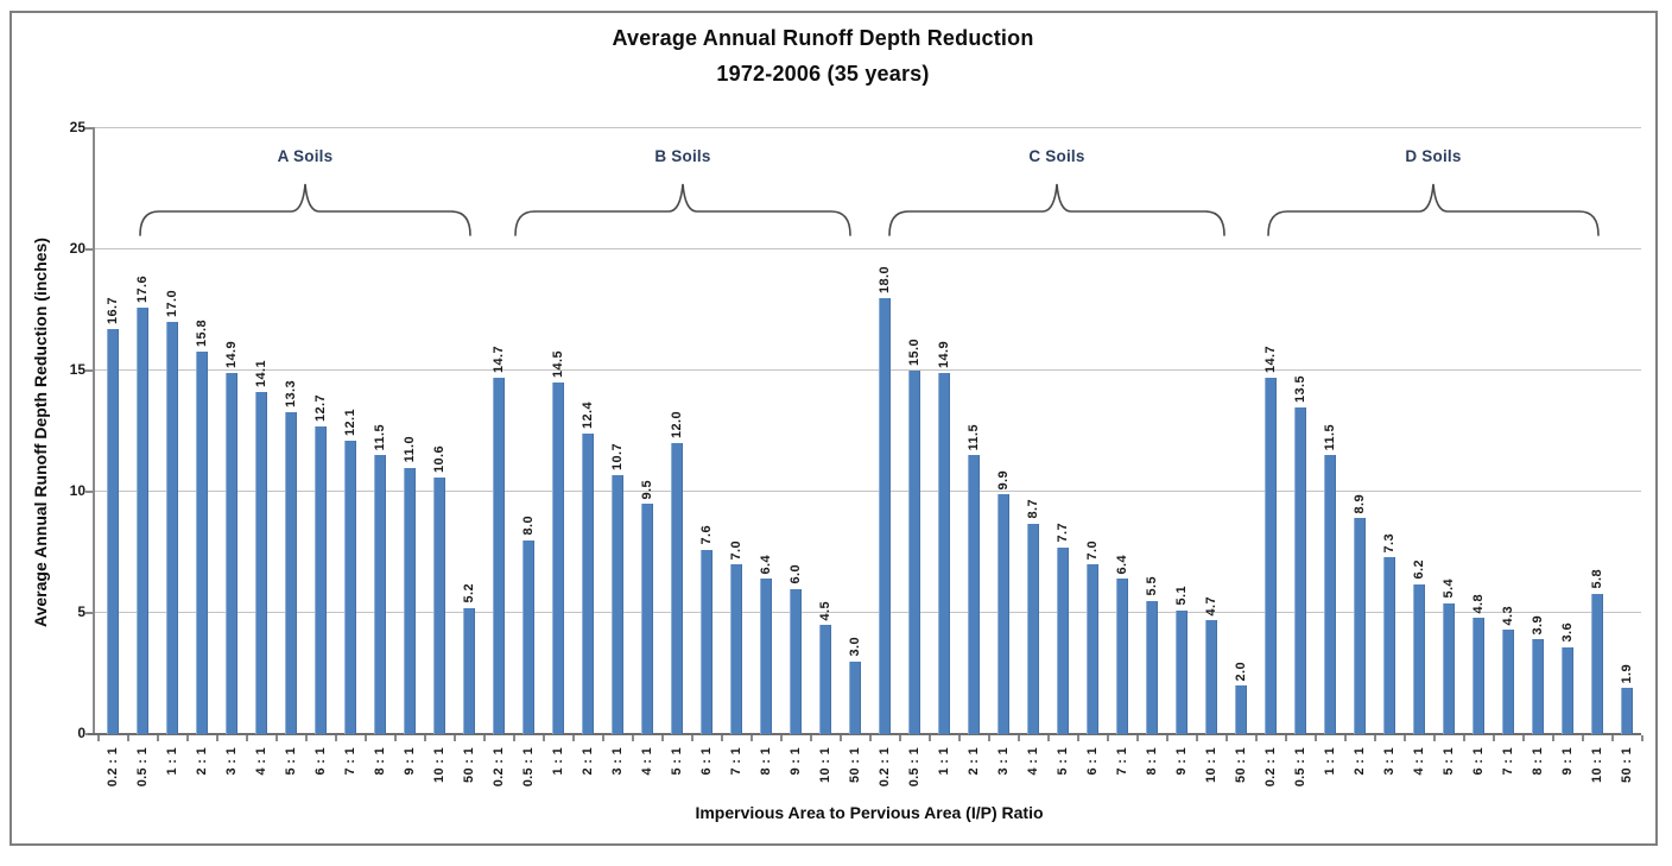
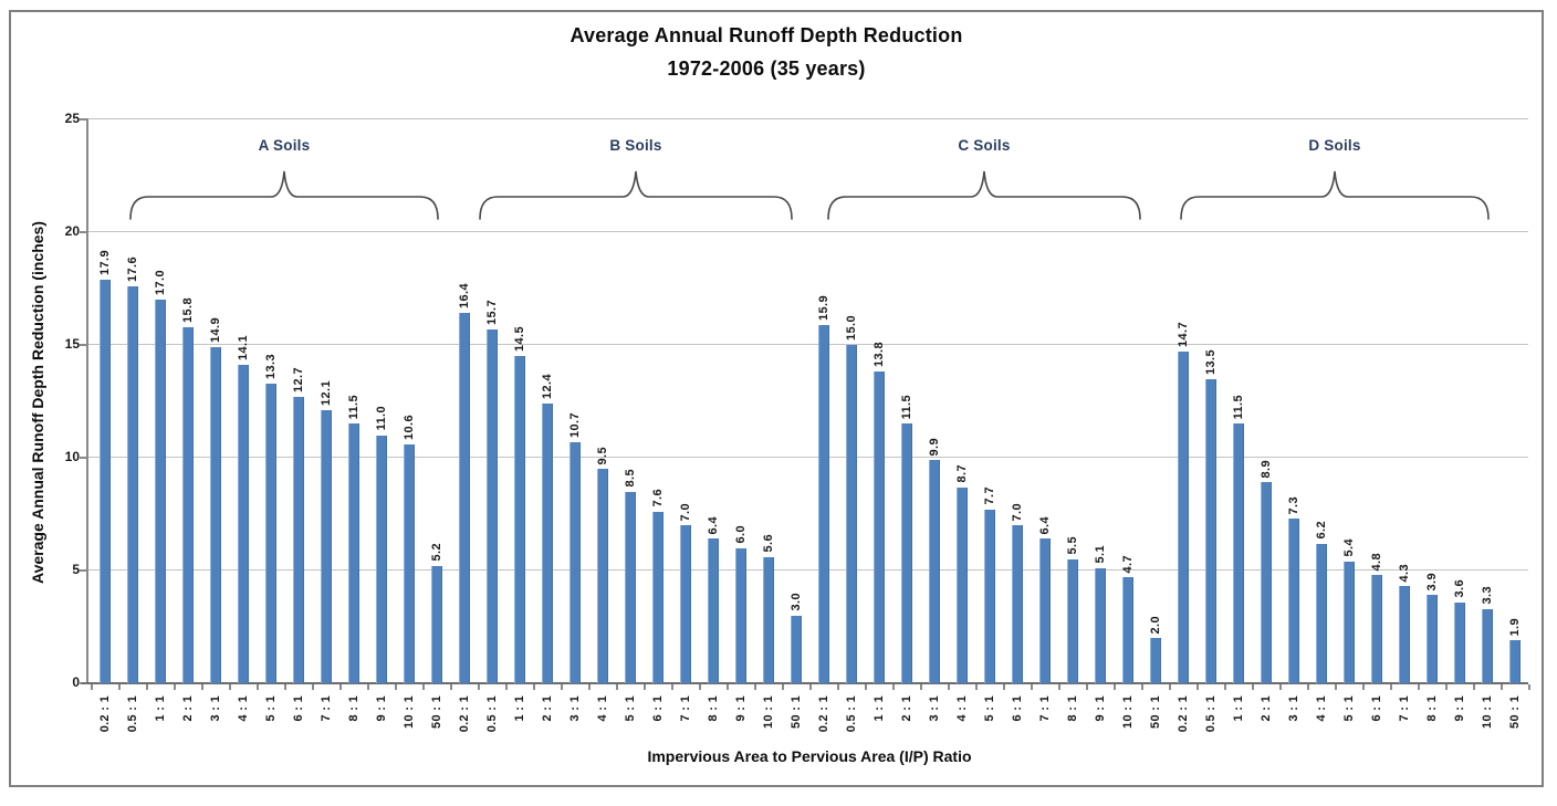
A Soils/0.2 : 1: 16.7 -> 17.9
B Soils/0.2 : 1: 14.7 -> 16.4
C Soils/0.2 : 1: 18.0 -> 15.9
B Soils/0.5 : 1: 8.0 -> 15.7
C Soils/1 : 1: 14.9 -> 13.8
B Soils/5 : 1: 12.0 -> 8.5
B Soils/10 : 1: 4.5 -> 5.6
D Soils/10 : 1: 5.8 -> 3.3
